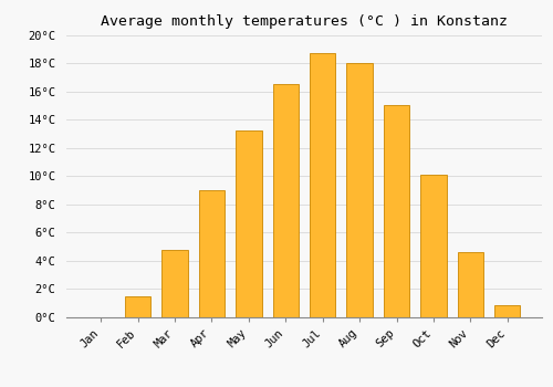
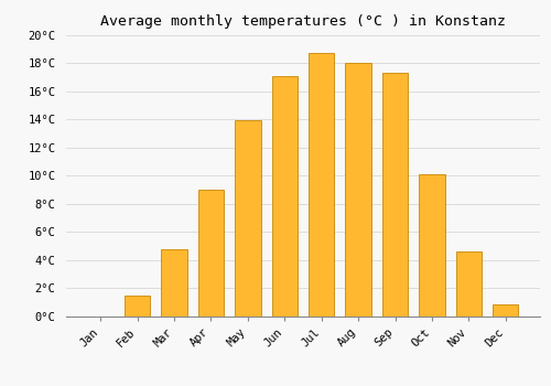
May: 13.2°C -> 13.9°C
Jun: 16.5°C -> 17.1°C
Sep: 15.0°C -> 17.3°C
